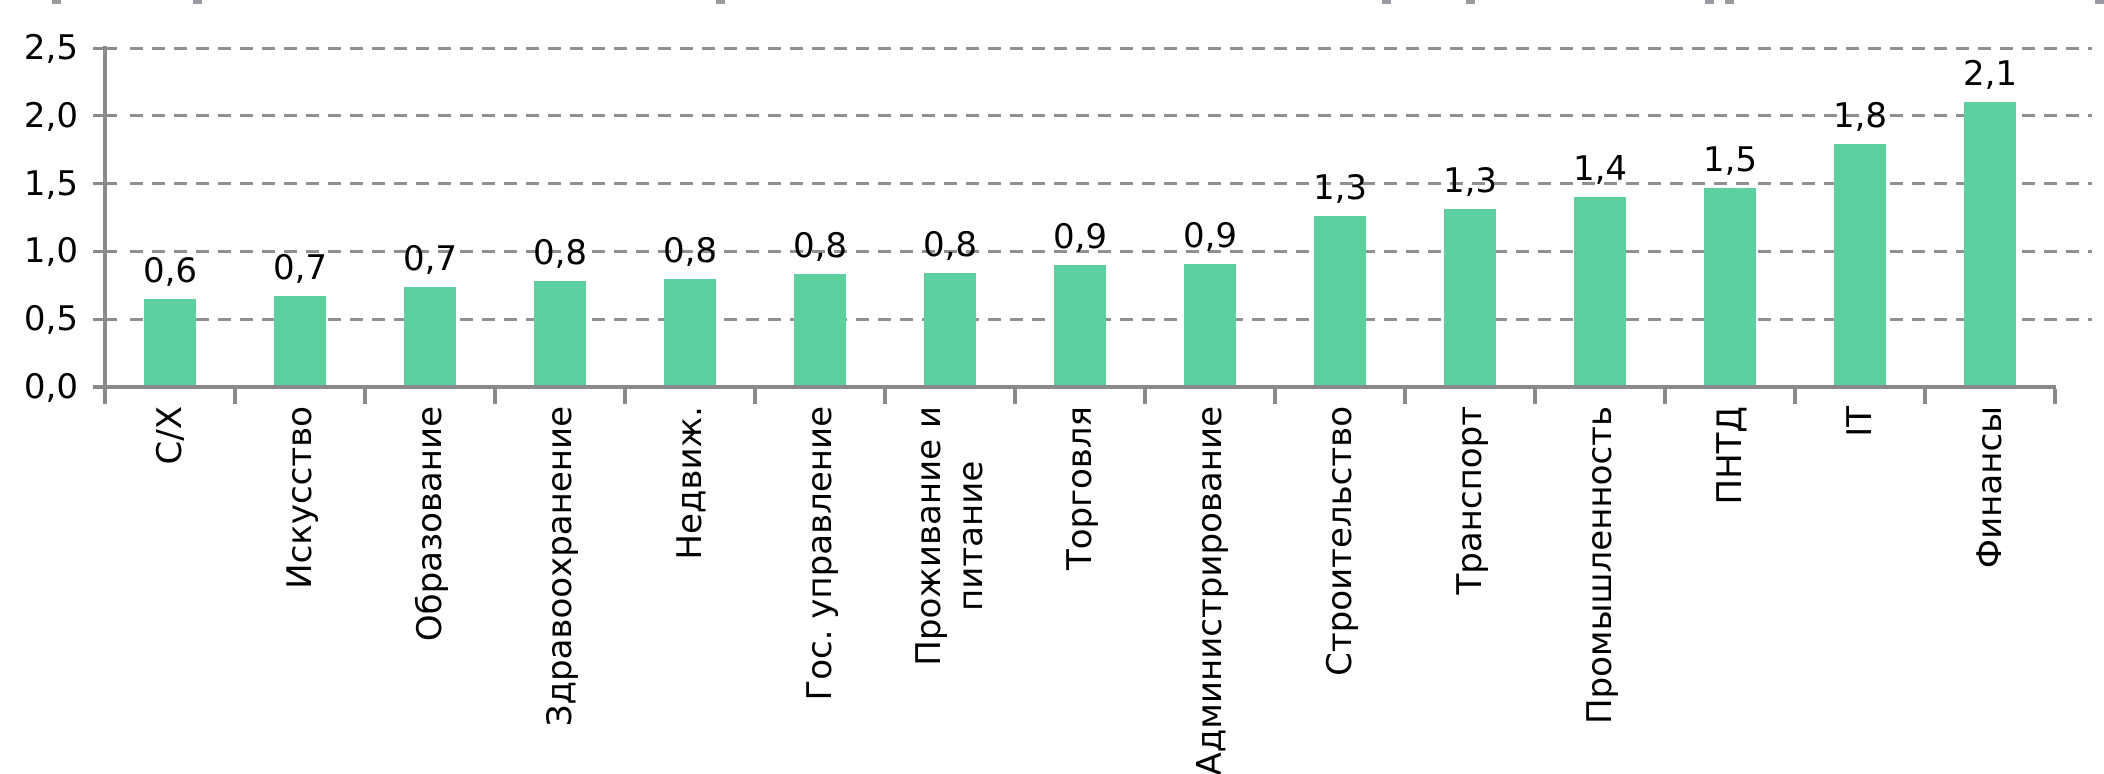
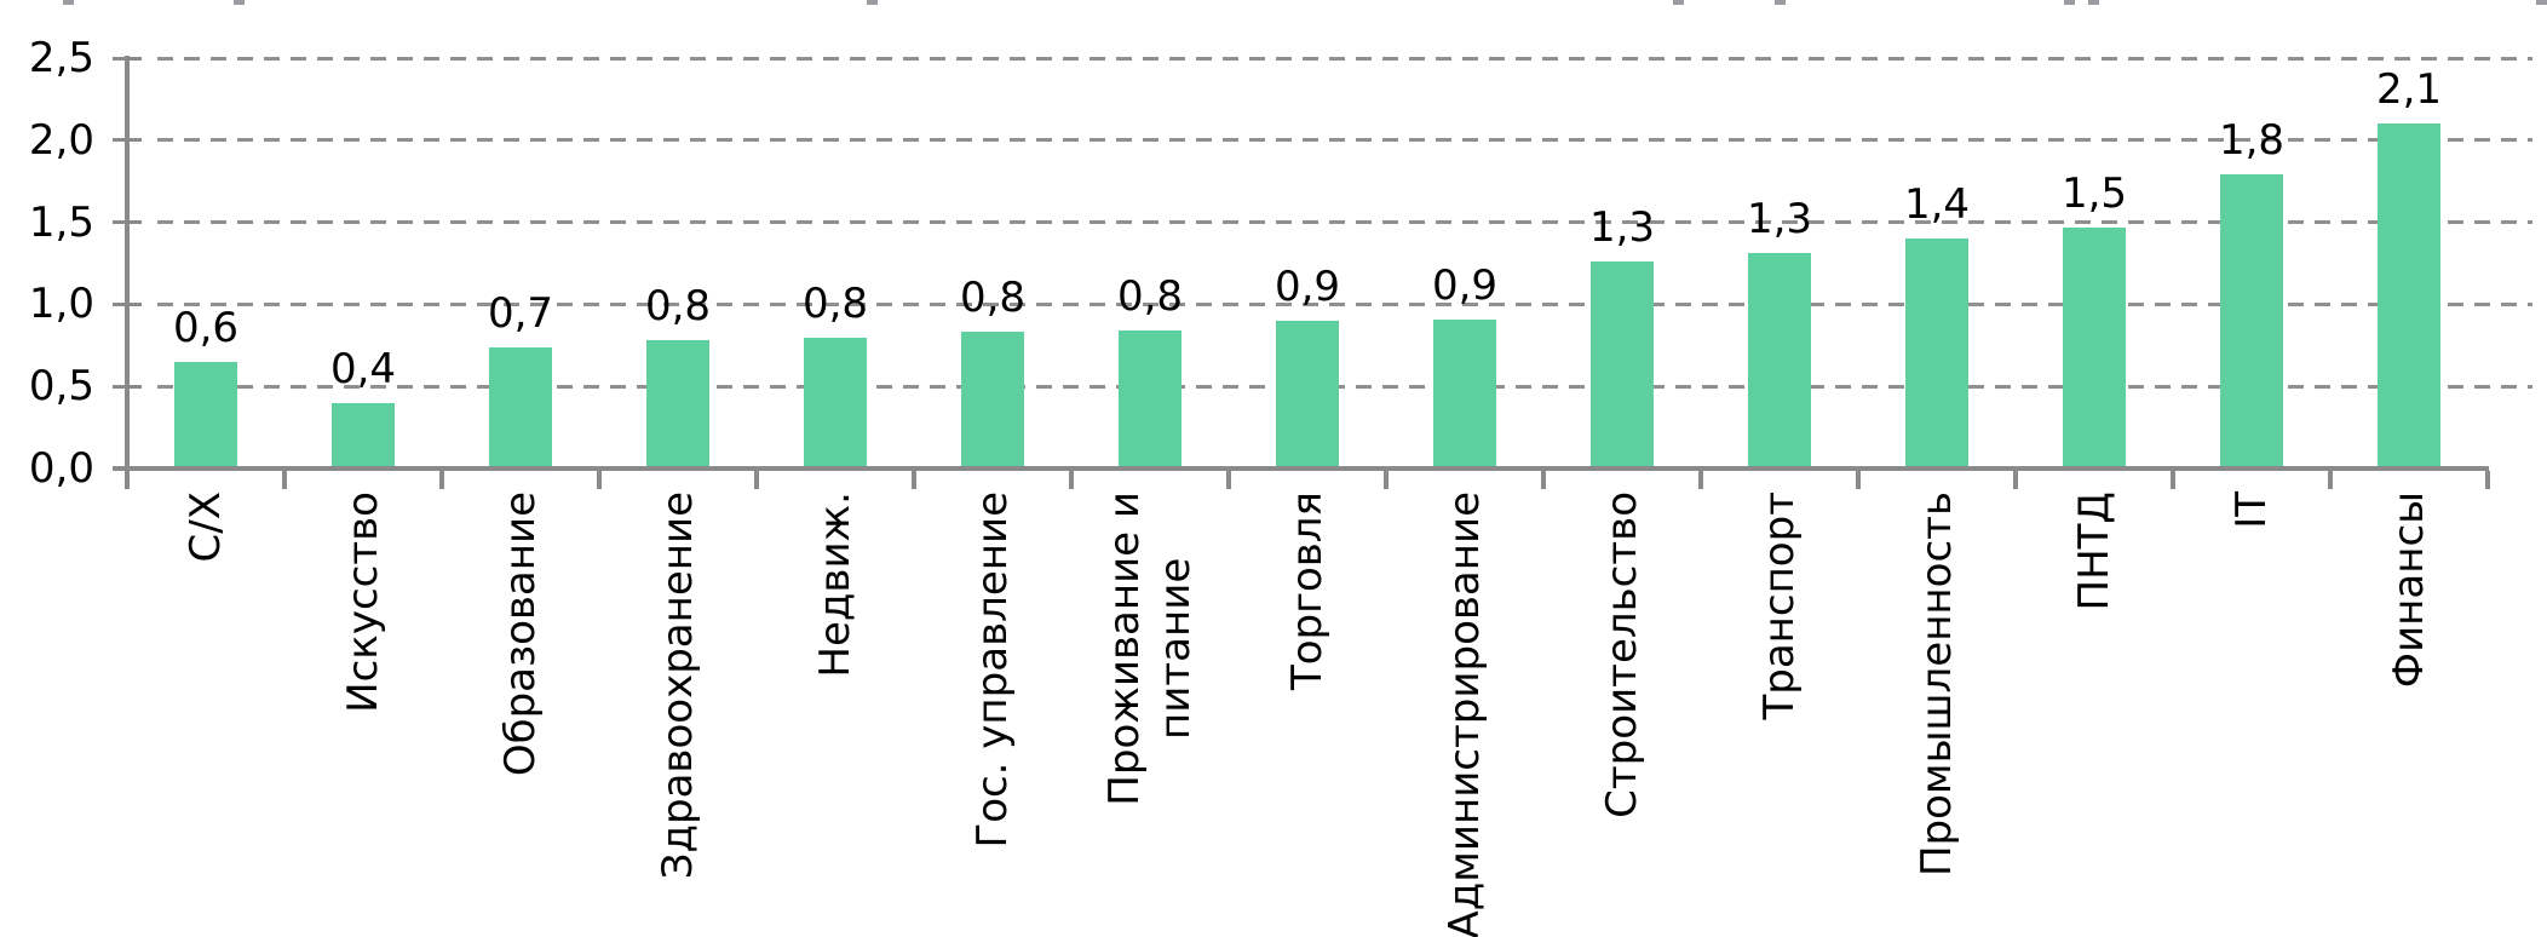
Искусство: 0,7 -> 0,4
